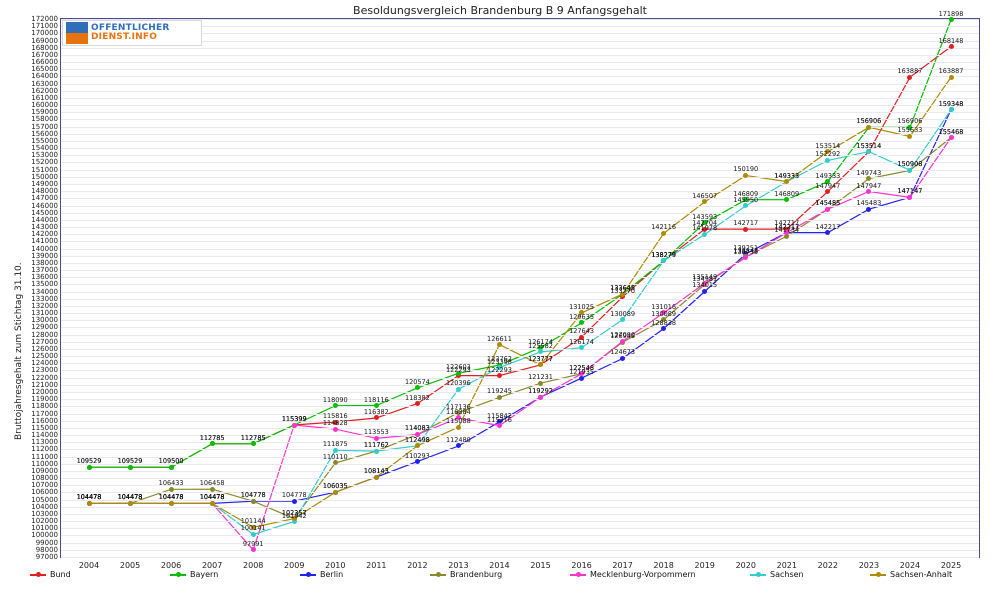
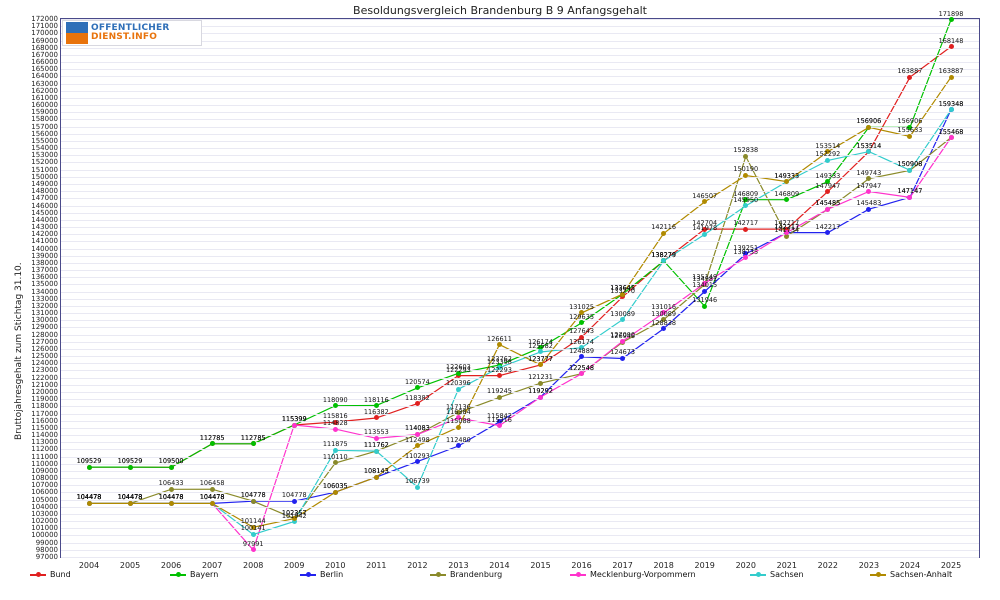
Sachsen/2012: 112498 -> 106739
Berlin/2016: 121935 -> 124889
Bayern/2019: 143593 -> 131946
Brandenburg/2020: 138848 -> 152838
